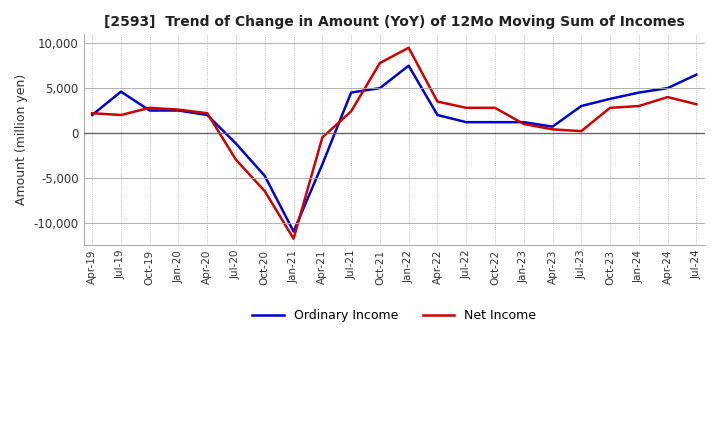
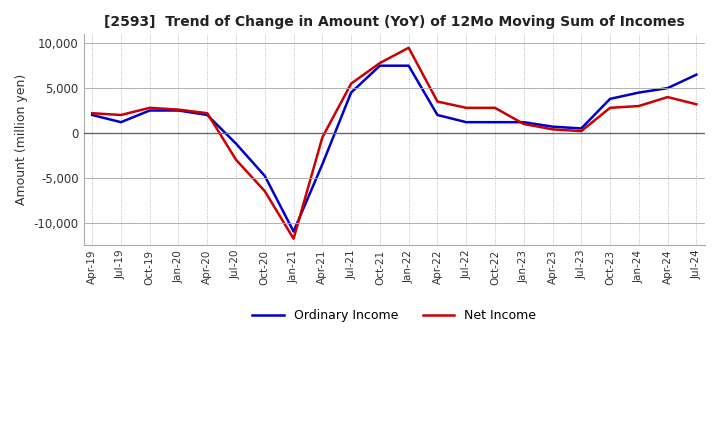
Ordinary Income/Jul-19: 4,600 -> 1,200
Net Income/Jul-21: 2,400 -> 5,500
Ordinary Income/Oct-21: 5,000 -> 7,500
Ordinary Income/Jul-23: 3,000 -> 500
